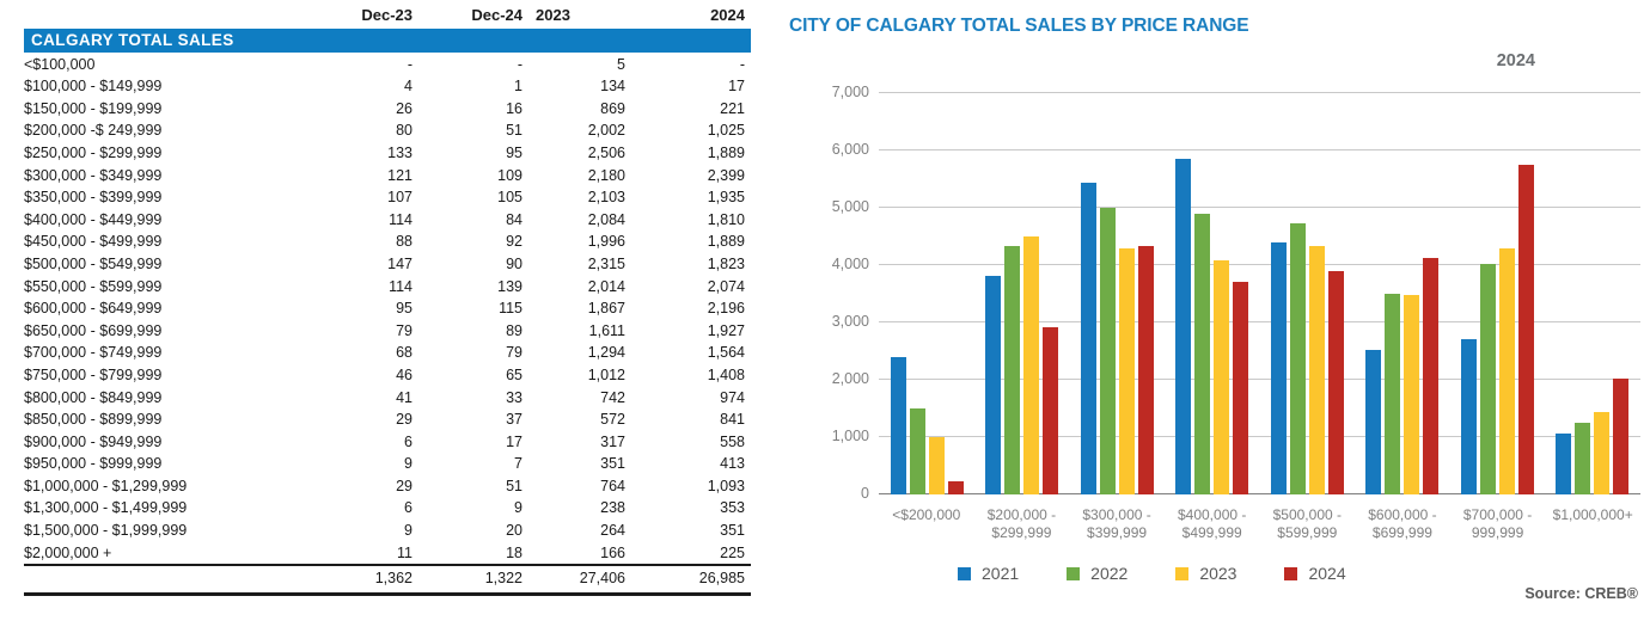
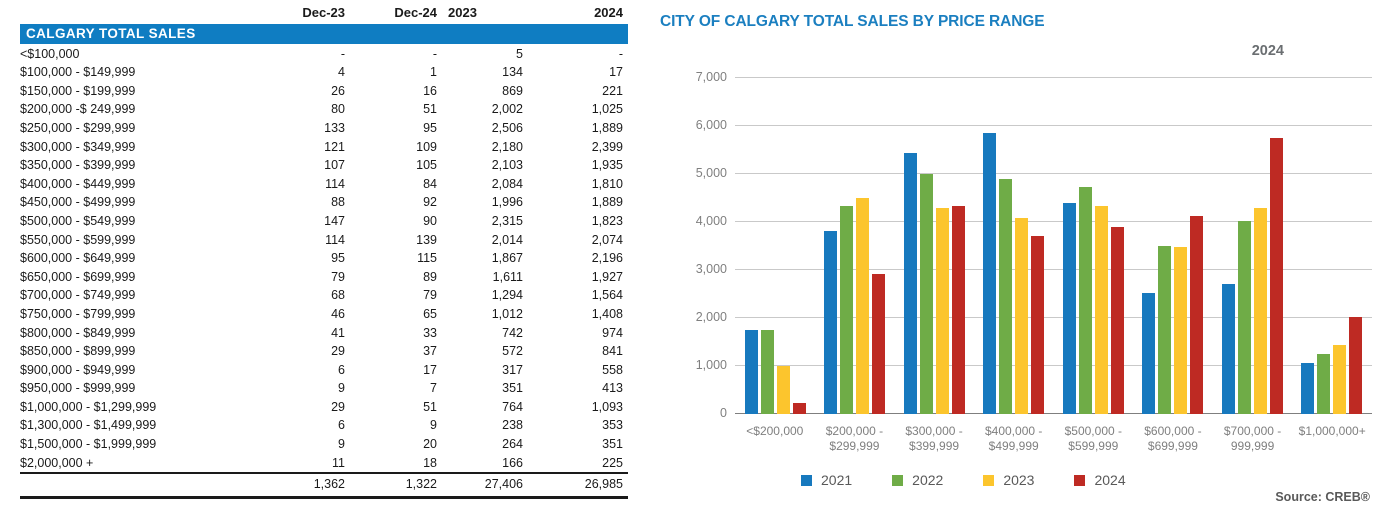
2021/<$200,000: 2400 -> 1800
2022/<$200,000: 1500 -> 1800
